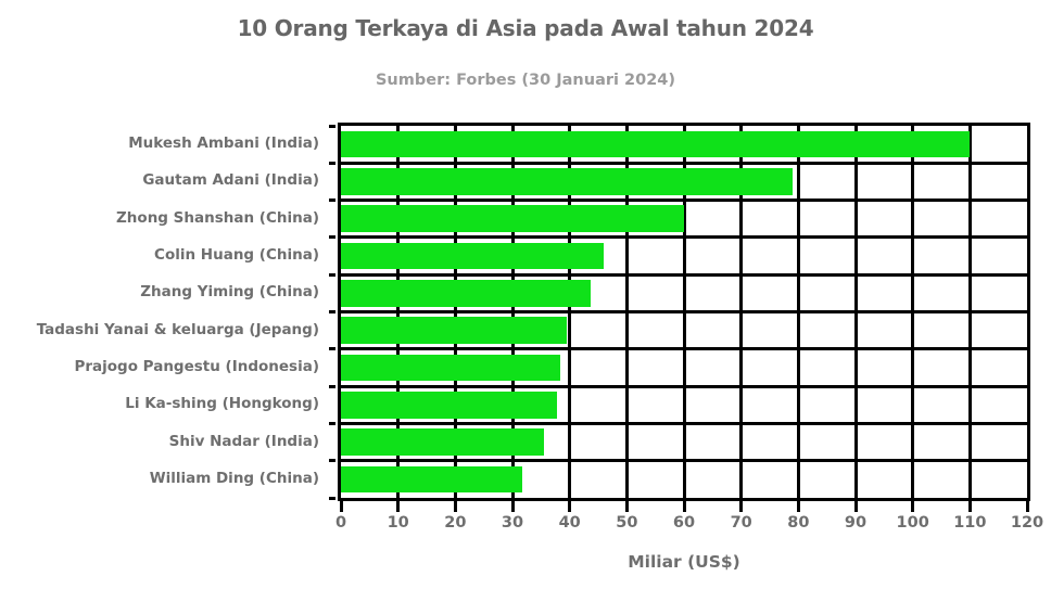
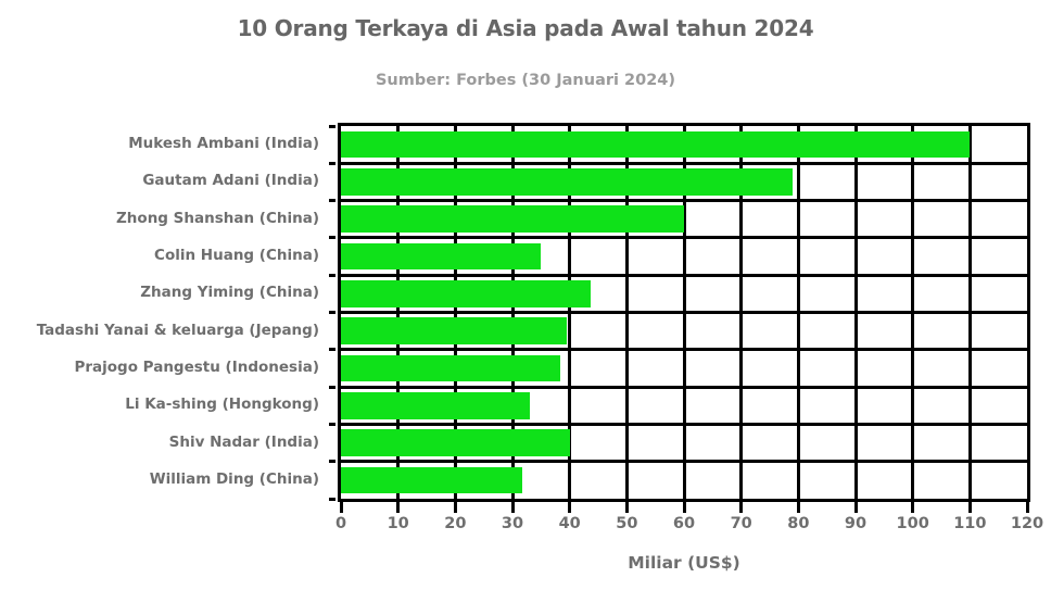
Colin Huang (China): 46 -> 35
Li Ka-shing (Hongkong): 38 -> 33
Shiv Nadar (India): 36 -> 40
